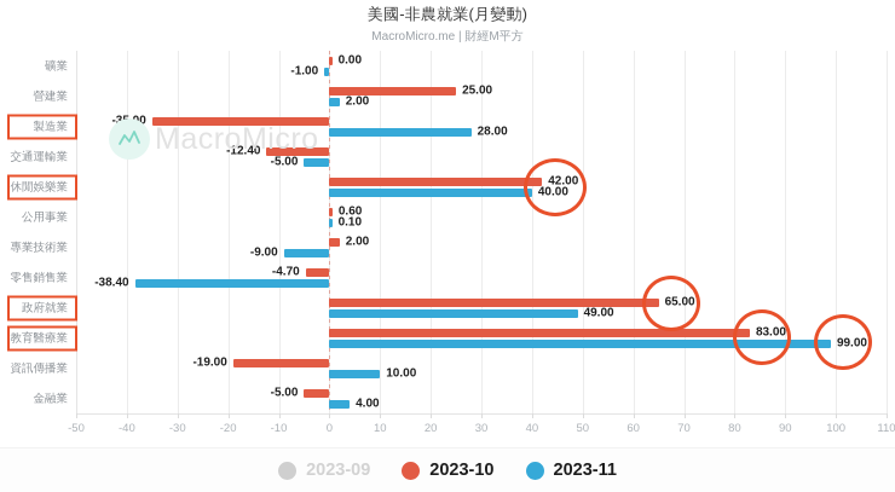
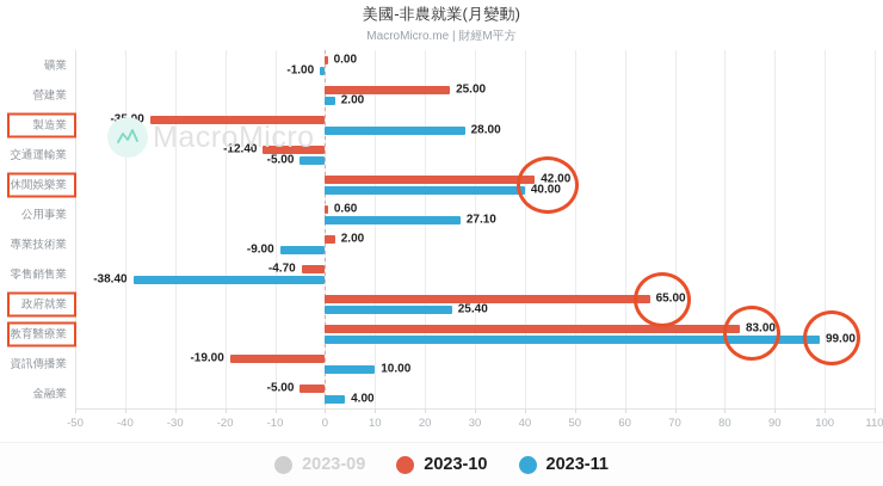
2023-11/公用事業: 0.10 -> 27.10
2023-11/政府就業: 49.00 -> 25.40
